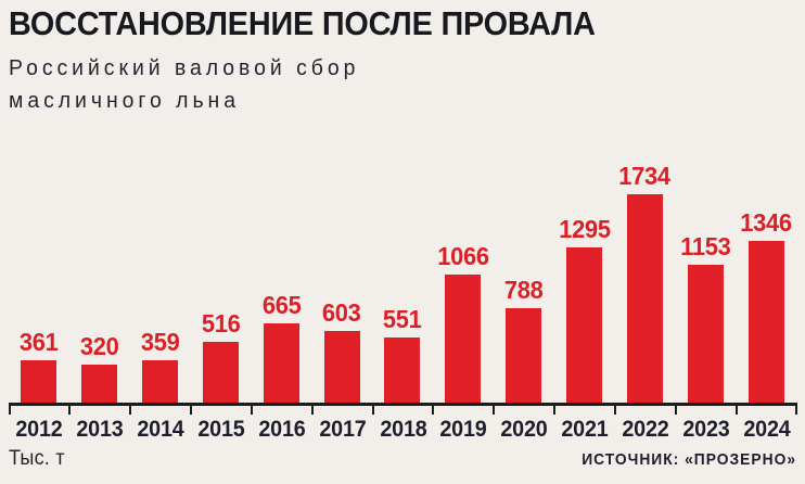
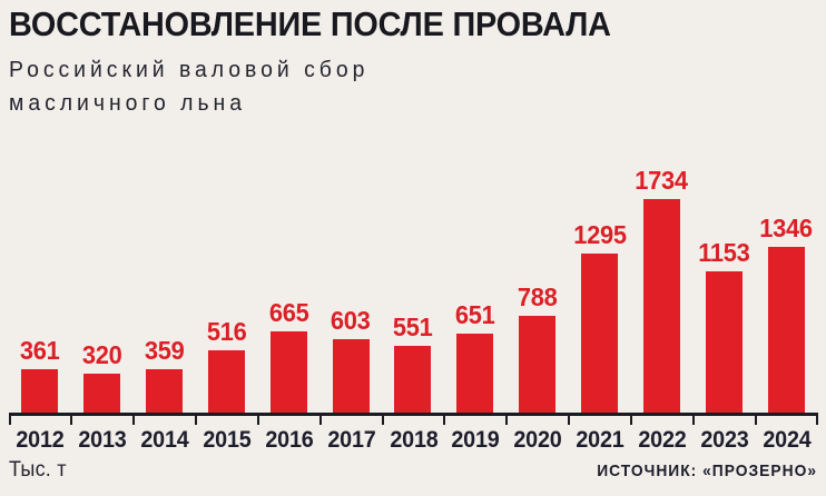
2019: 1066 -> 651
